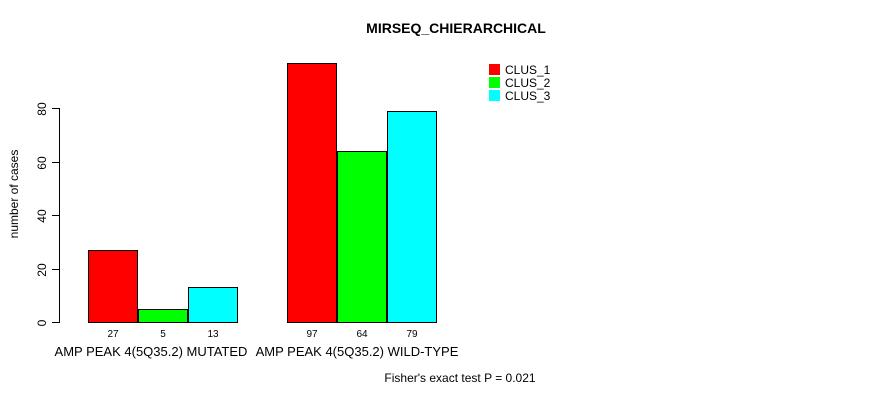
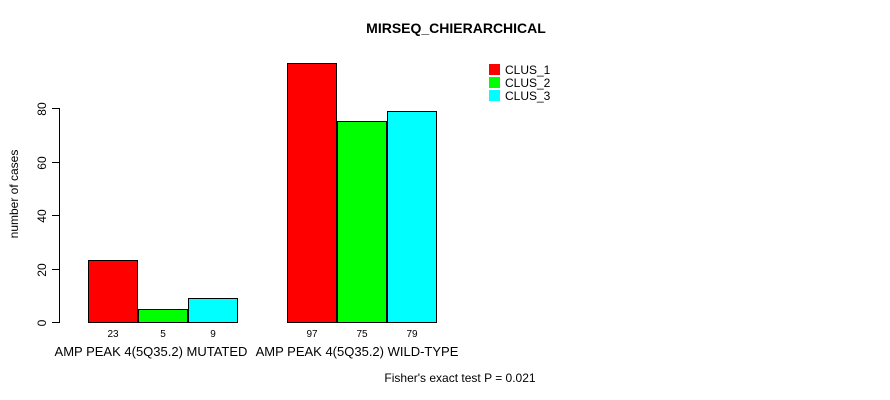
CLUS_1/AMP PEAK 4(5Q35.2) MUTATED: 27 -> 23
CLUS_3/AMP PEAK 4(5Q35.2) MUTATED: 13 -> 9
CLUS_2/AMP PEAK 4(5Q35.2) WILD-TYPE: 64 -> 75
